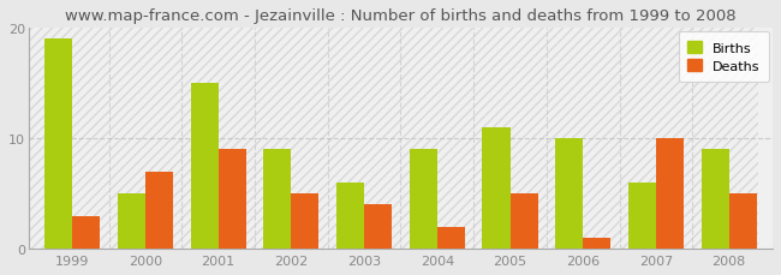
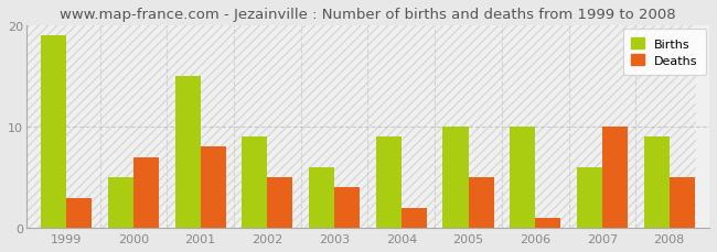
Deaths/2001: 9 -> 8
Births/2005: 11 -> 10
